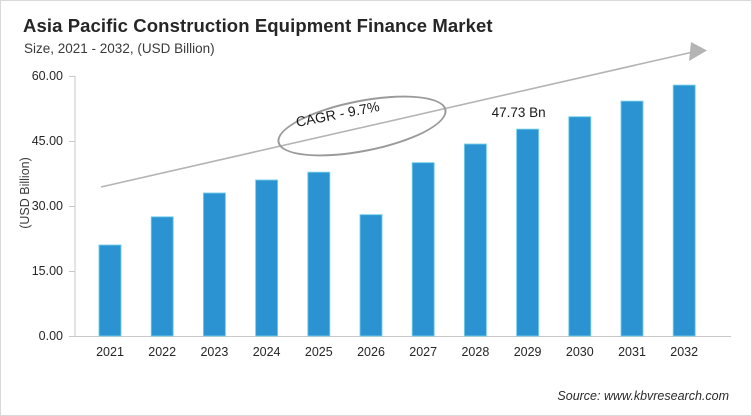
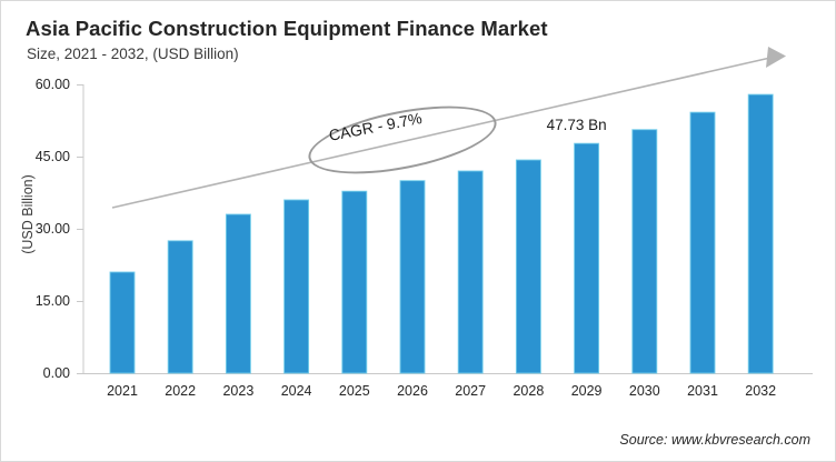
2026: 28 -> 40
2027: 40 -> 42
